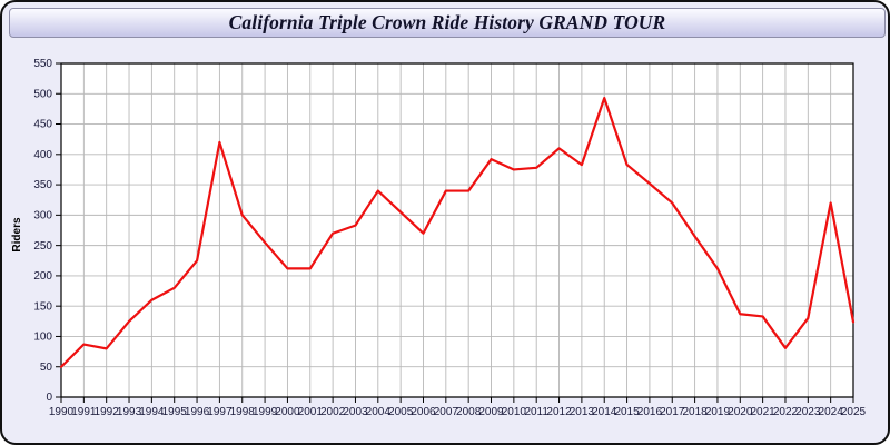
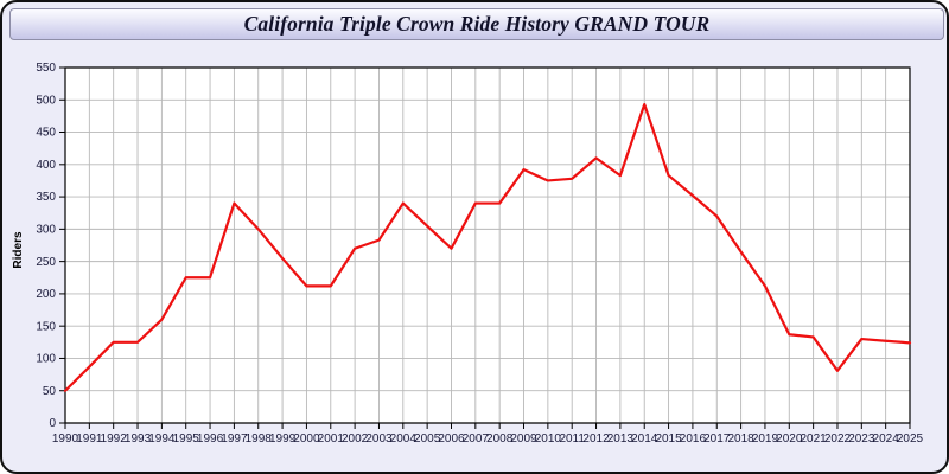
1992: 80 -> 120
1995: 180 -> 220
1997: 420 -> 340
2024: 320 -> 130
